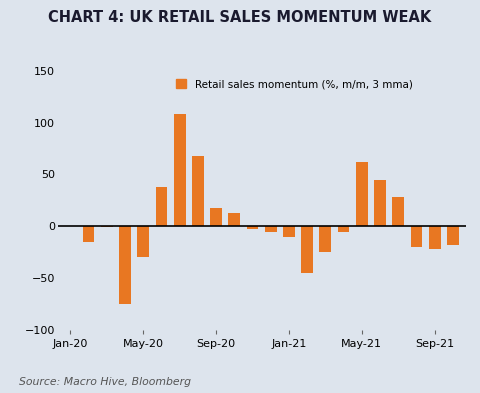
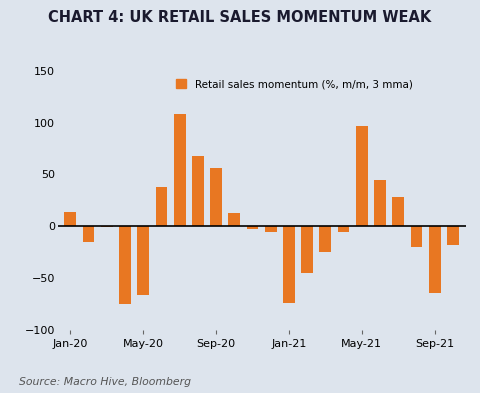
Jan-20: 0 -> 14
May-20: -30 -> -66
Sep-20: 18 -> 56
Jan-21: -10 -> -74
May-21: 62 -> 97
Sep-21: -22 -> -64
